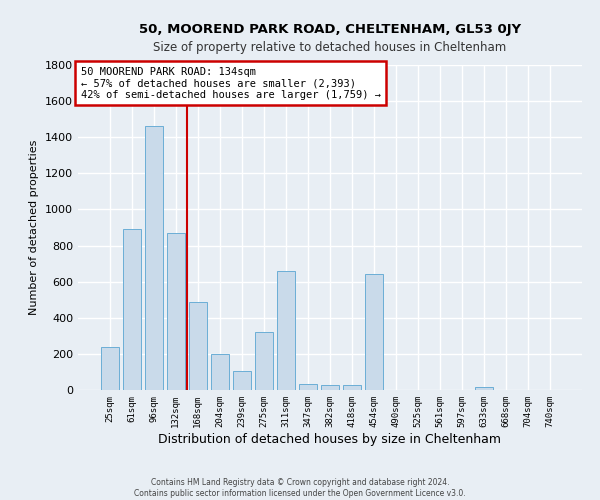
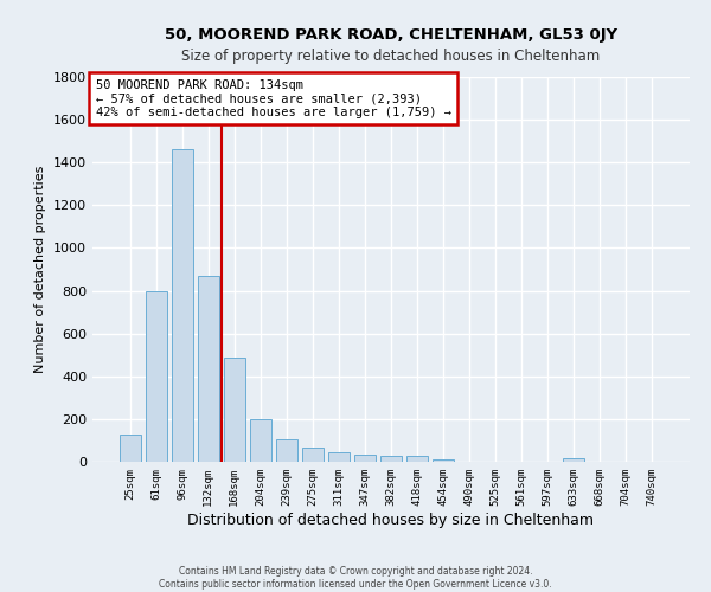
25sqm: 240 -> 130
61sqm: 890 -> 800
275sqm: 320 -> 60
311sqm: 660 -> 40
454sqm: 640 -> 10
